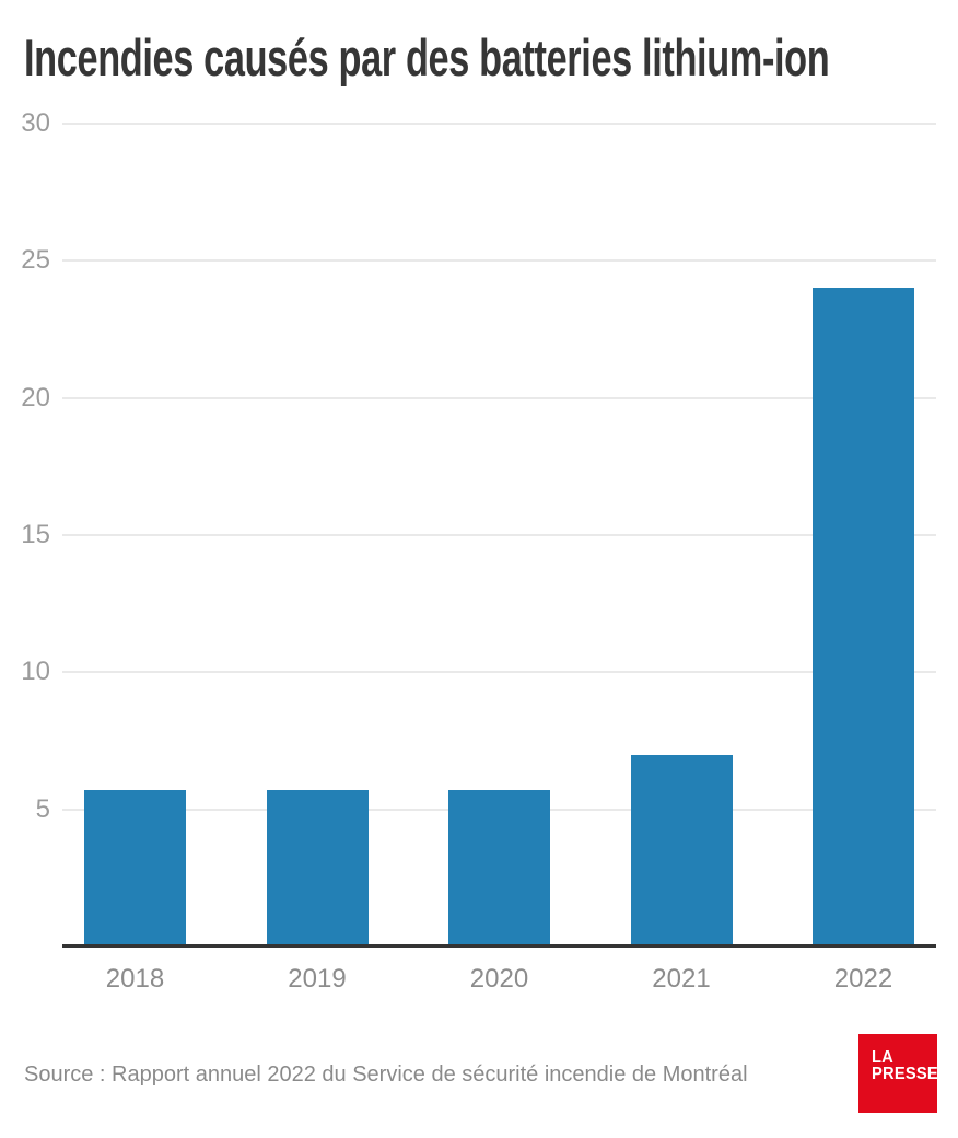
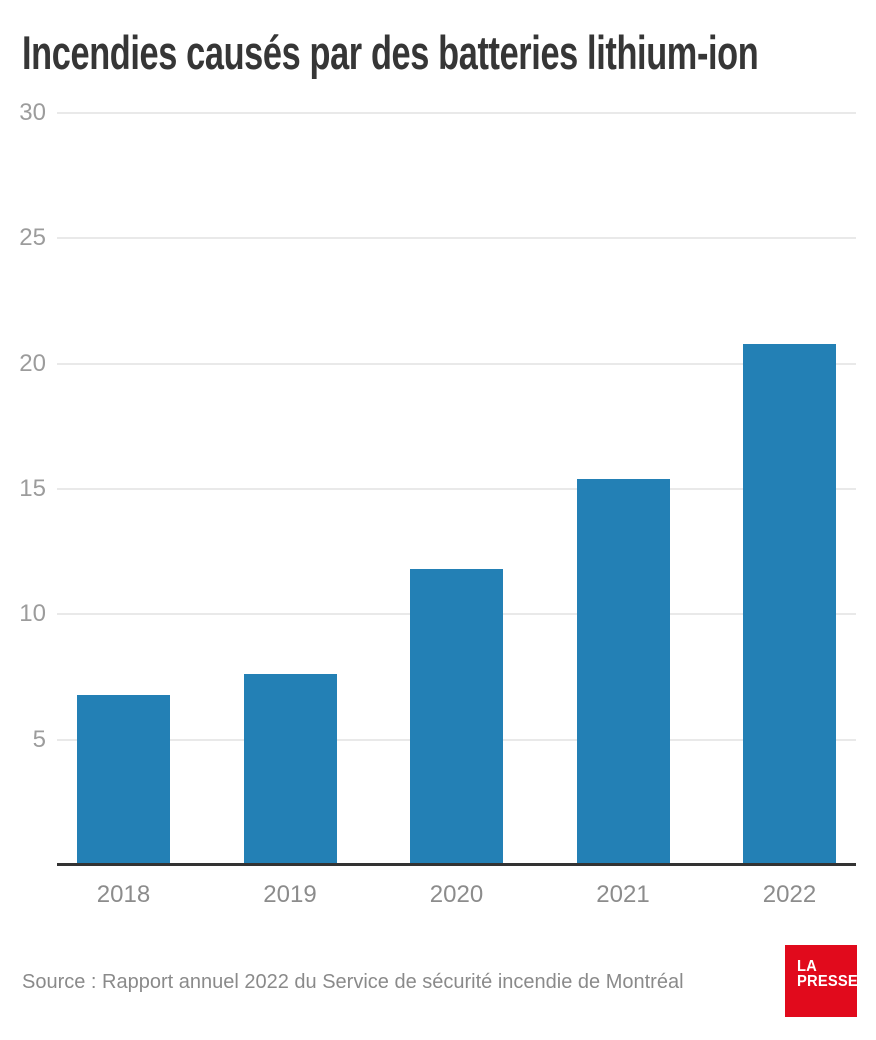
2018: 5.7 -> 6.8
2019: 5.7 -> 7.6
2020: 5.7 -> 11.8
2021: 7.0 -> 15.4
2022: 24.0 -> 20.8
